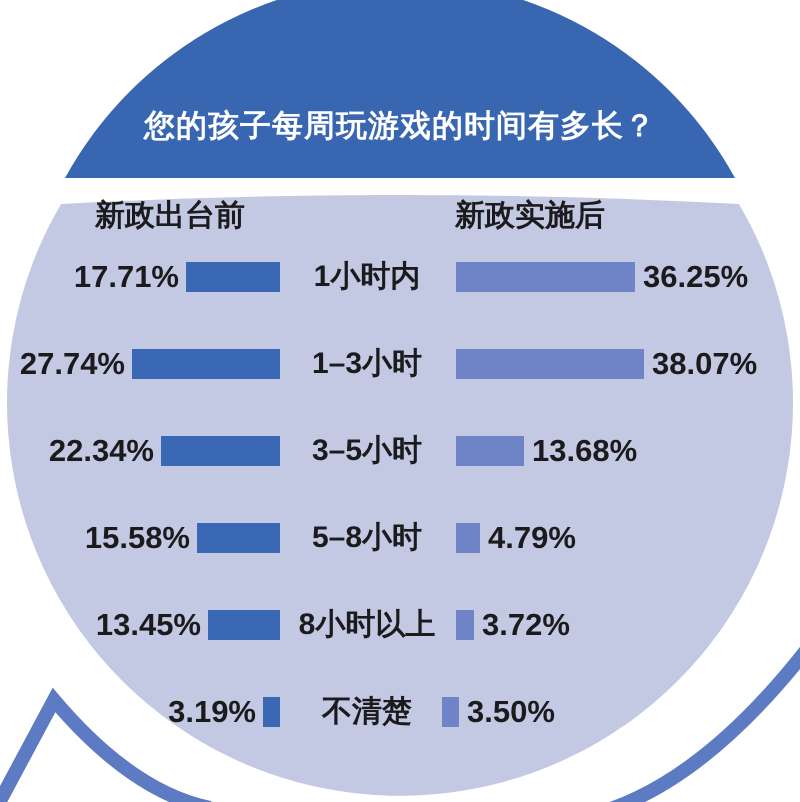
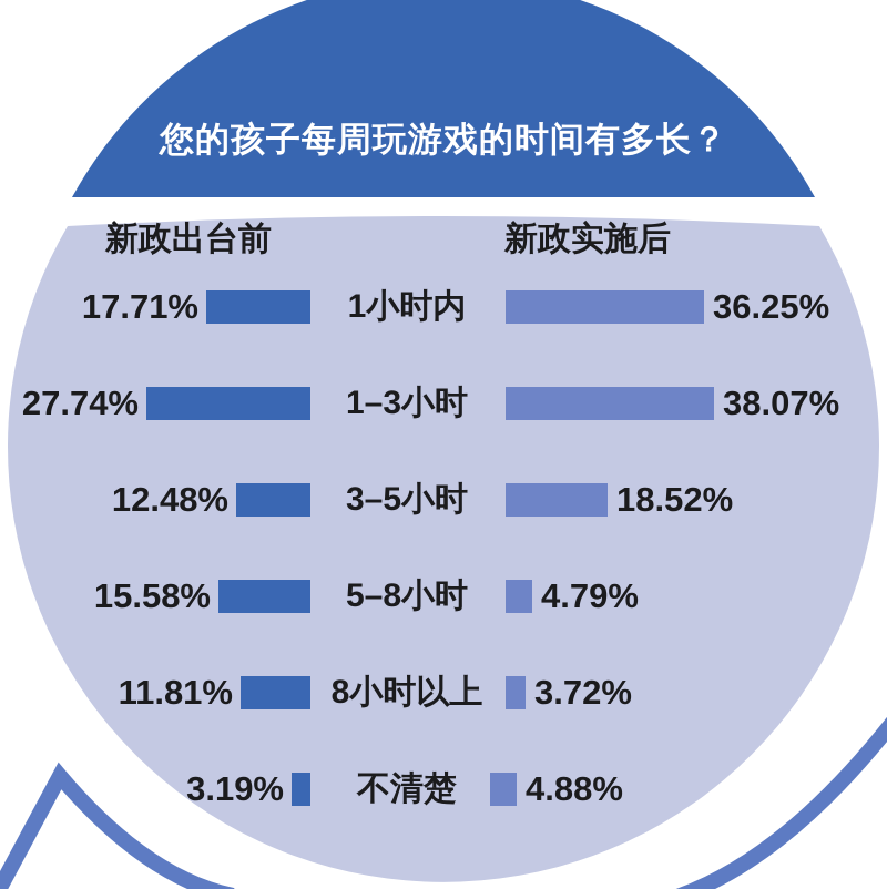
新政出台前/3–5小时: 22.34% -> 12.48%
新政实施后/3–5小时: 13.68% -> 18.52%
新政出台前/8小时以上: 13.45% -> 11.81%
新政实施后/不清楚: 3.50% -> 4.88%
